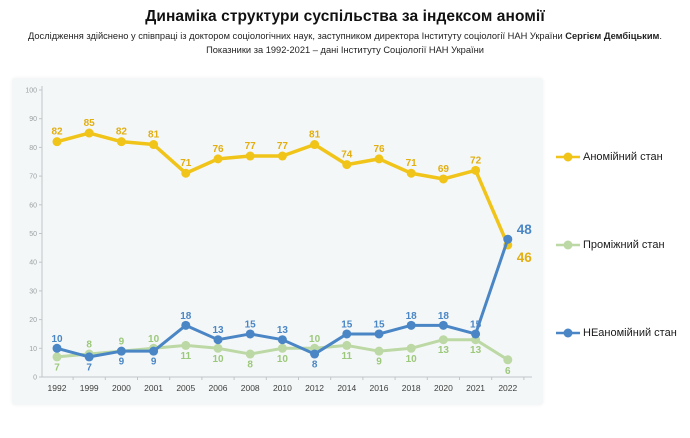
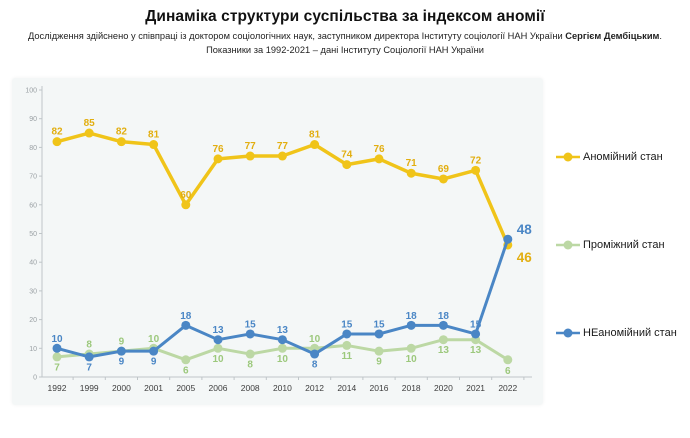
Аномійний стан/2005: 71 -> 60
Проміжний стан/2005: 11 -> 6
